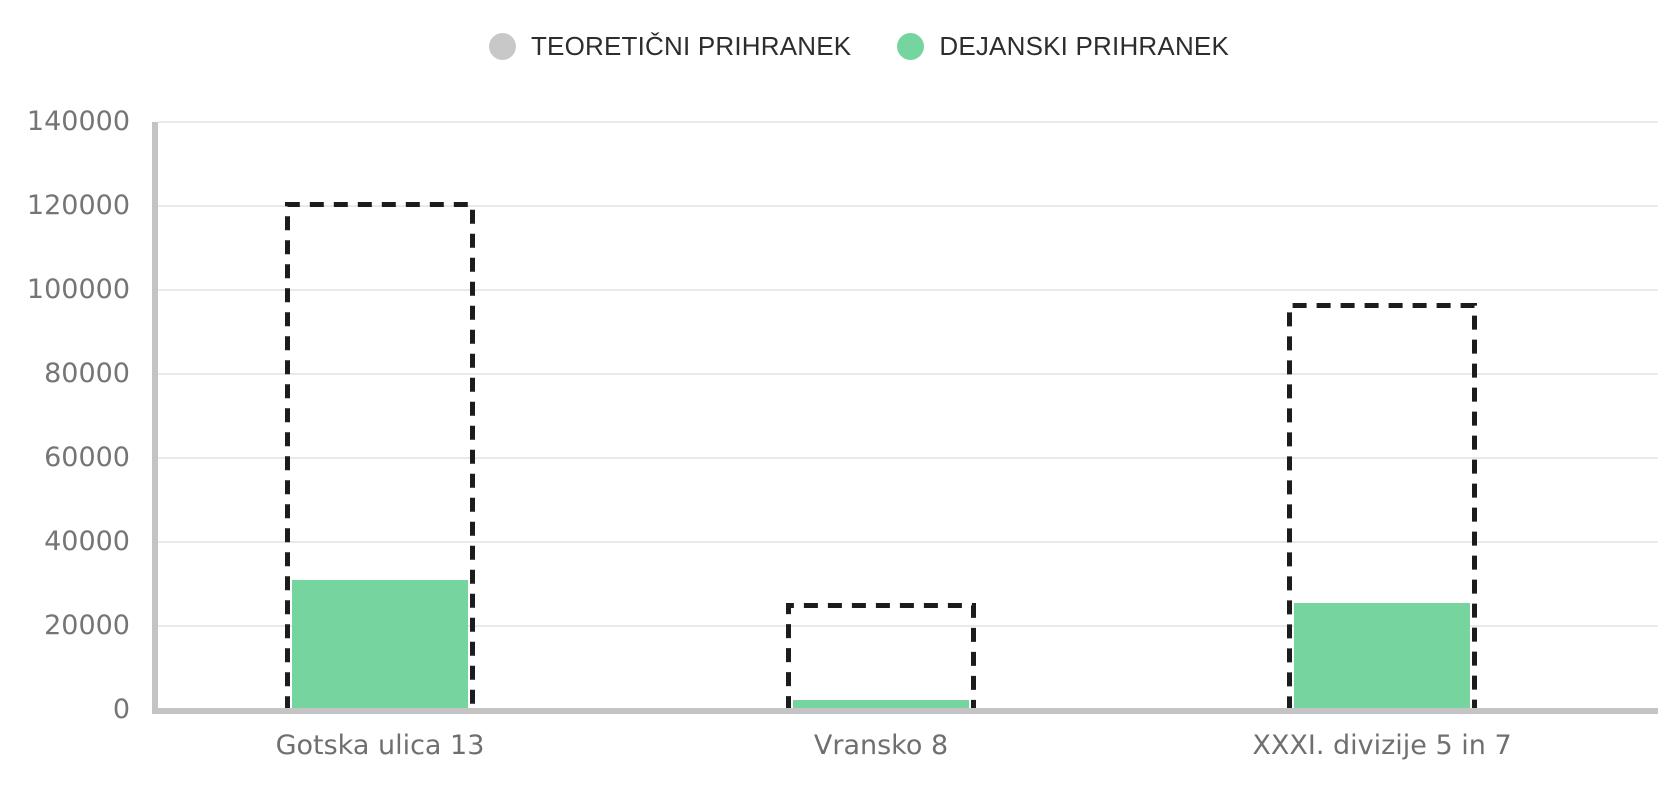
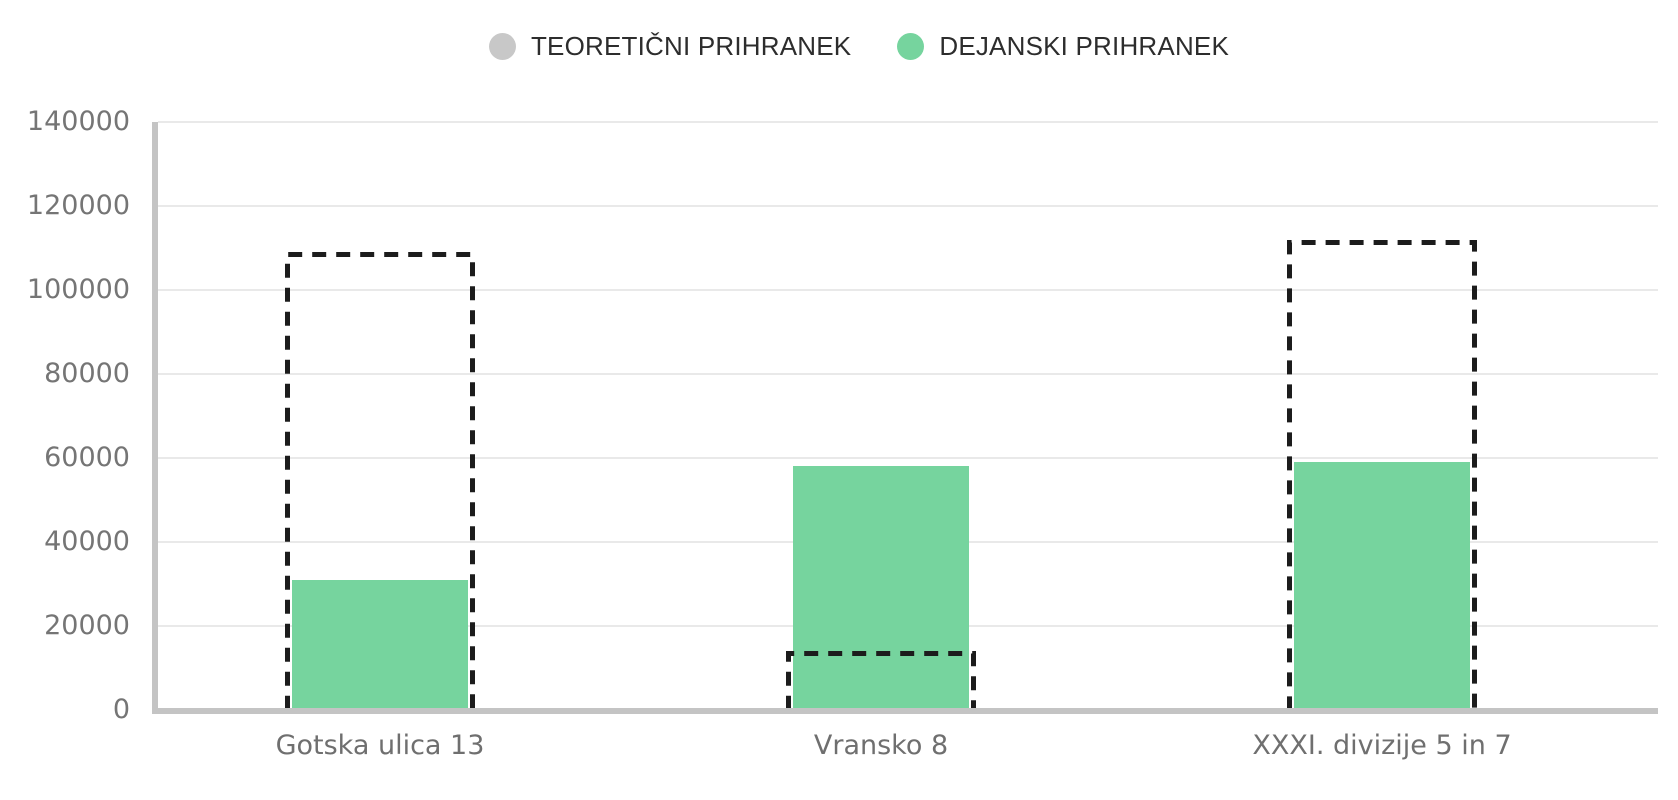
TEORETIČNI PRIHRANEK/Gotska ulica 13: 121000 -> 109000
TEORETIČNI PRIHRANEK/Vransko 8: 26000 -> 14000
DEJANSKI PRIHRANEK/Vransko 8: 2000 -> 58000
TEORETIČNI PRIHRANEK/XXXI. divizije 5 in 7: 97000 -> 112000
DEJANSKI PRIHRANEK/XXXI. divizije 5 in 7: 26000 -> 59000
